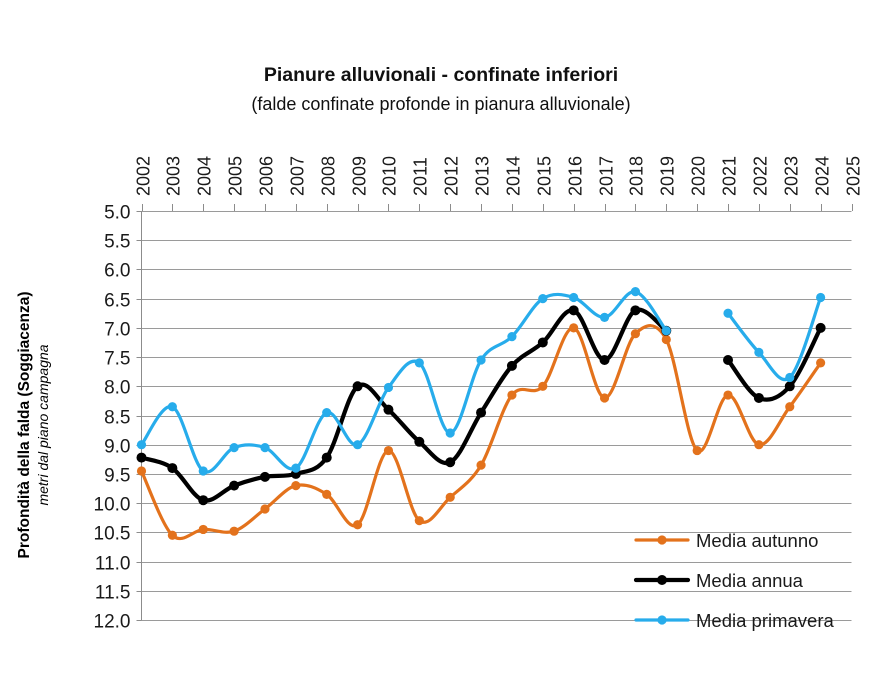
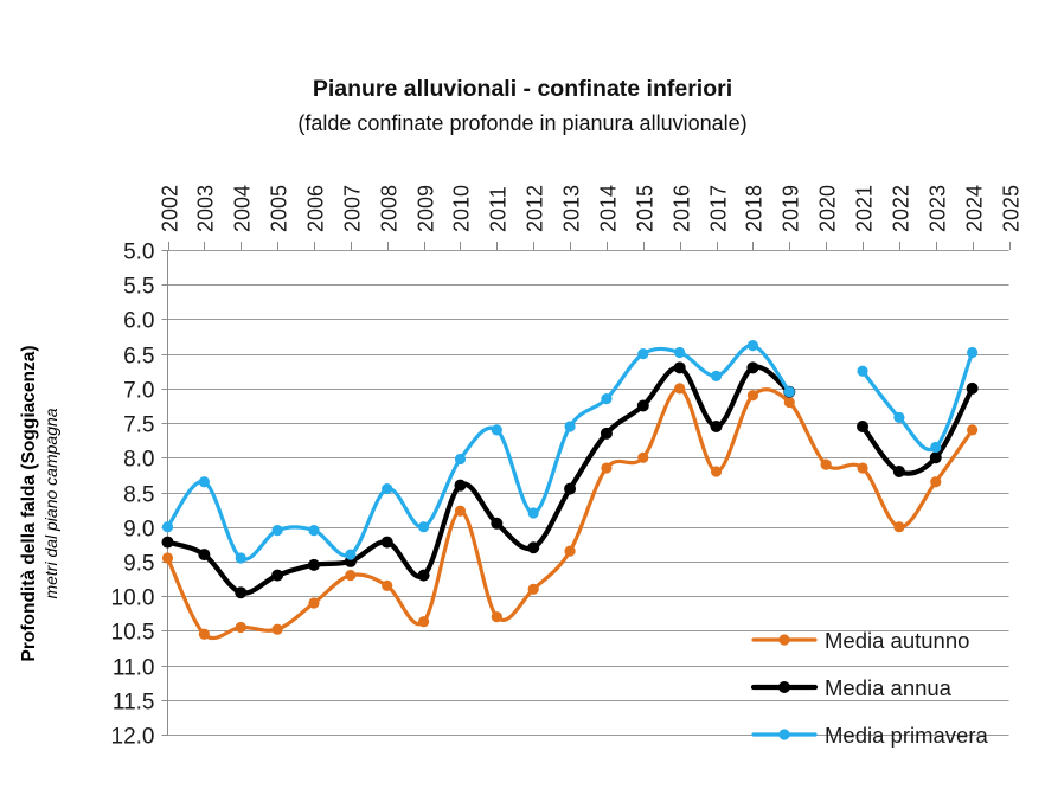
Media annua/2009: 8.0 -> 9.7
Media autunno/2010: 9.1 -> 8.8
Media autunno/2020: 9.1 -> 8.1
